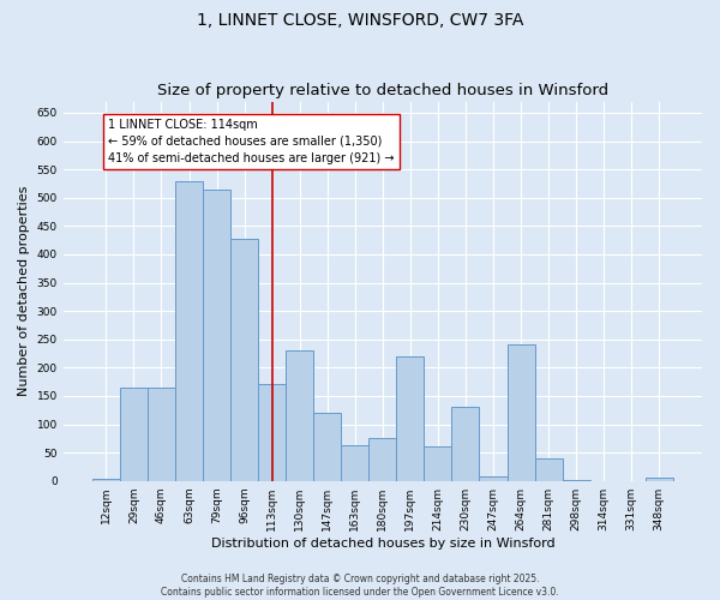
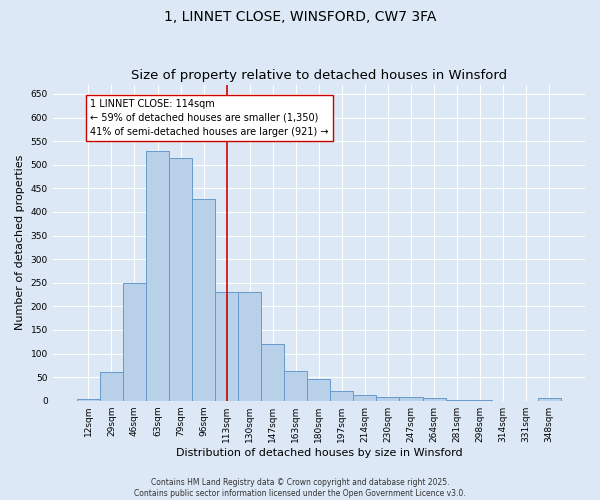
29sqm: 165 -> 60
46sqm: 165 -> 250
113sqm: 170 -> 230
180sqm: 75 -> 47
197sqm: 220 -> 20
214sqm: 60 -> 12
230sqm: 130 -> 8
264sqm: 240 -> 5
281sqm: 40 -> 2
